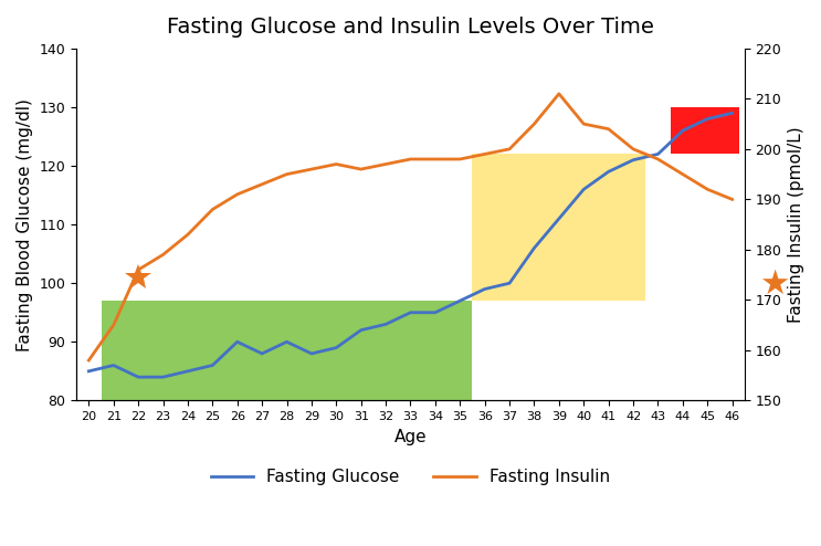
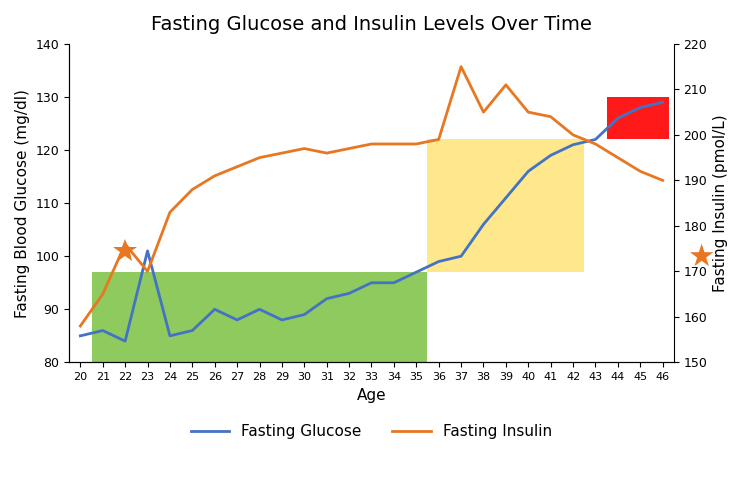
Fasting Glucose/23: 84 -> 101
Fasting Insulin/23: 179 -> 170
Fasting Insulin/37: 200 -> 215
